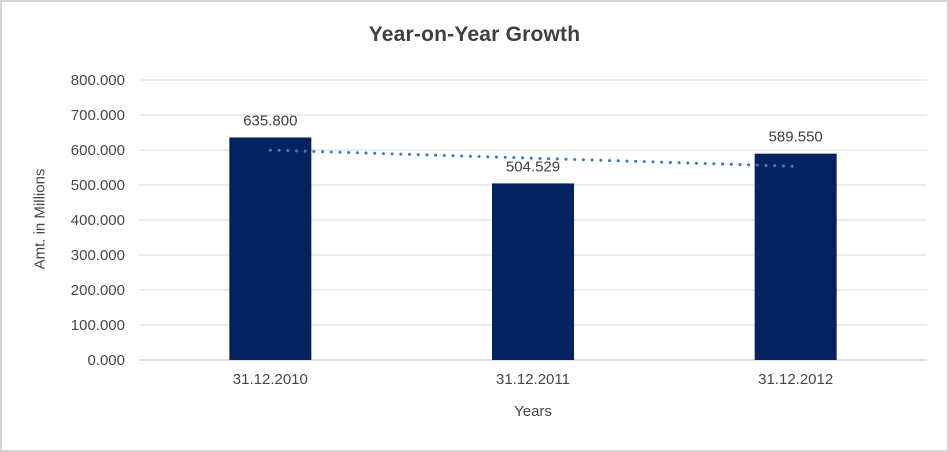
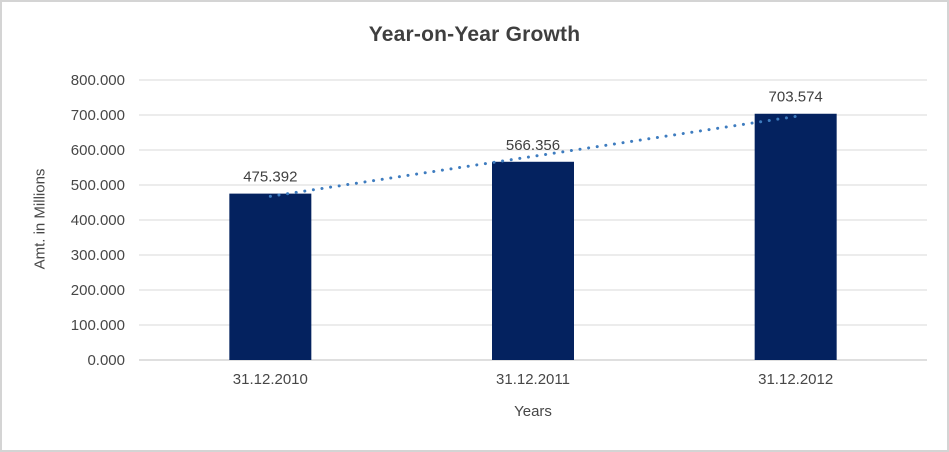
31.12.2010: 635.800 -> 475.392
31.12.2011: 504.529 -> 566.356
31.12.2012: 589.550 -> 703.574
